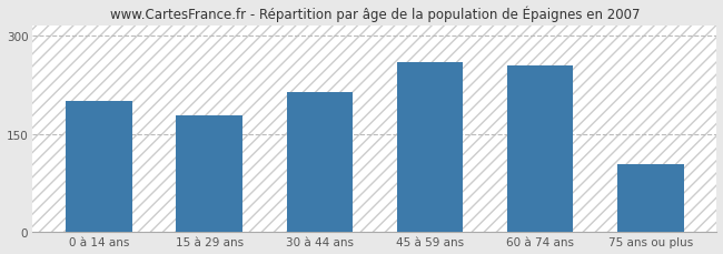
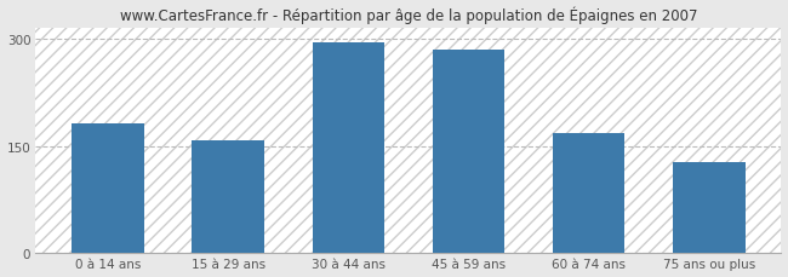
0 à 14 ans: 200 -> 182
15 à 29 ans: 178 -> 158
30 à 44 ans: 214 -> 295
45 à 59 ans: 260 -> 285
60 à 74 ans: 254 -> 168
75 ans ou plus: 104 -> 128
